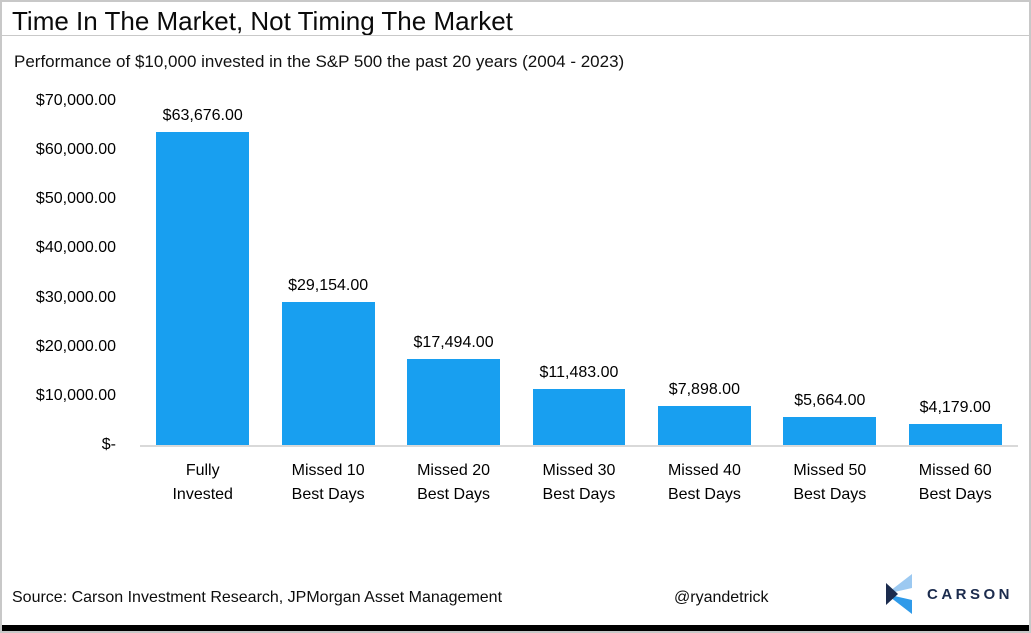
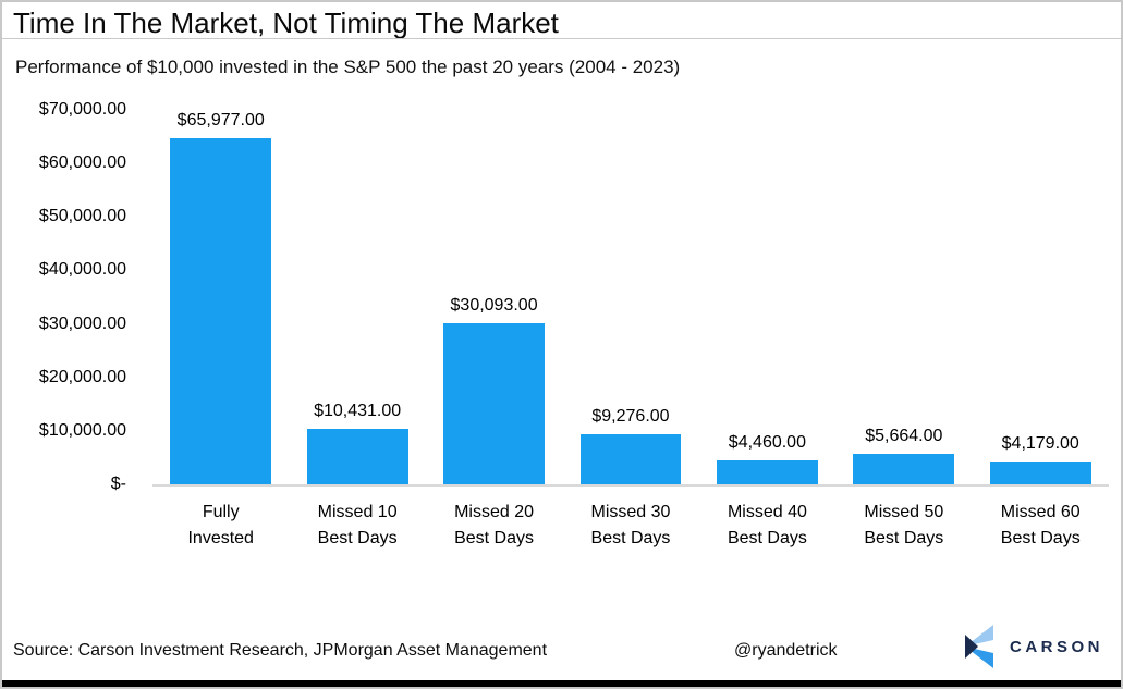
Fully Invested: $63,676.00 -> $65,977.00
Missed 10 Best Days: $29,154.00 -> $10,431.00
Missed 20 Best Days: $17,494.00 -> $30,093.00
Missed 30 Best Days: $11,483.00 -> $9,276.00
Missed 40 Best Days: $7,898.00 -> $4,460.00
